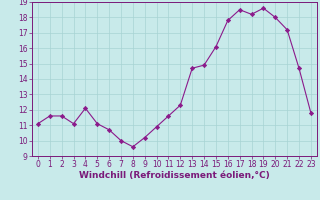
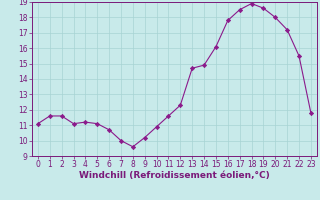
4: 12.1 -> 11.2
18: 18.2 -> 18.9
22: 14.7 -> 15.5
